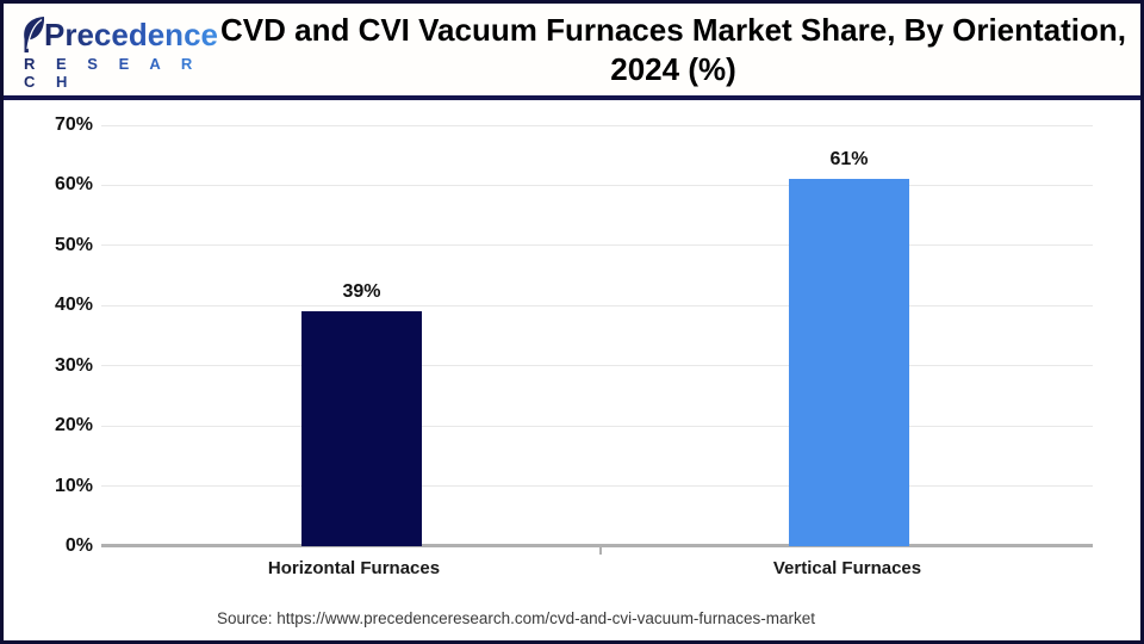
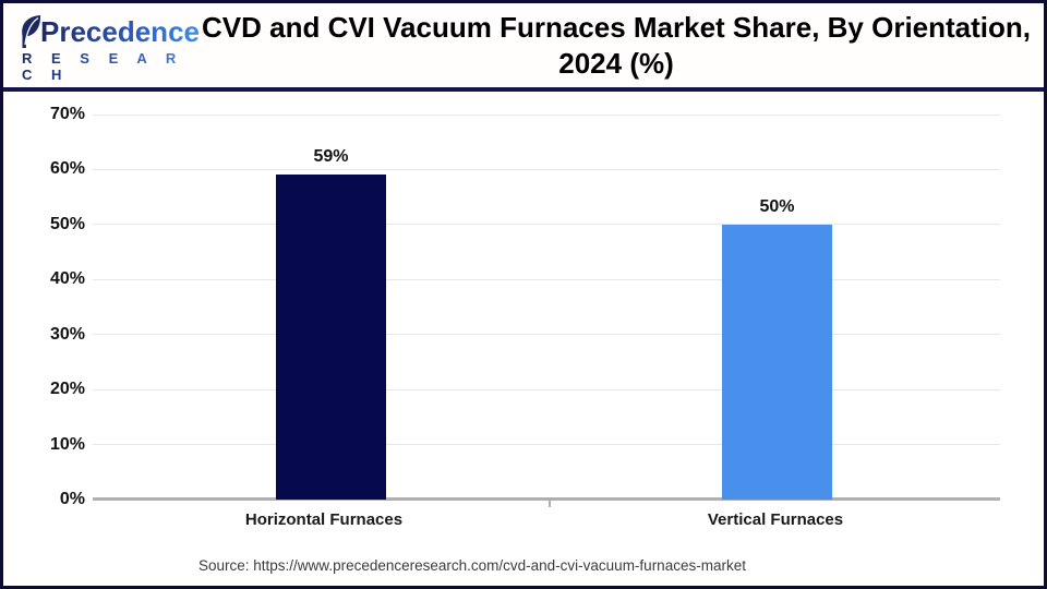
Horizontal Furnaces: 39% -> 59%
Vertical Furnaces: 61% -> 50%
